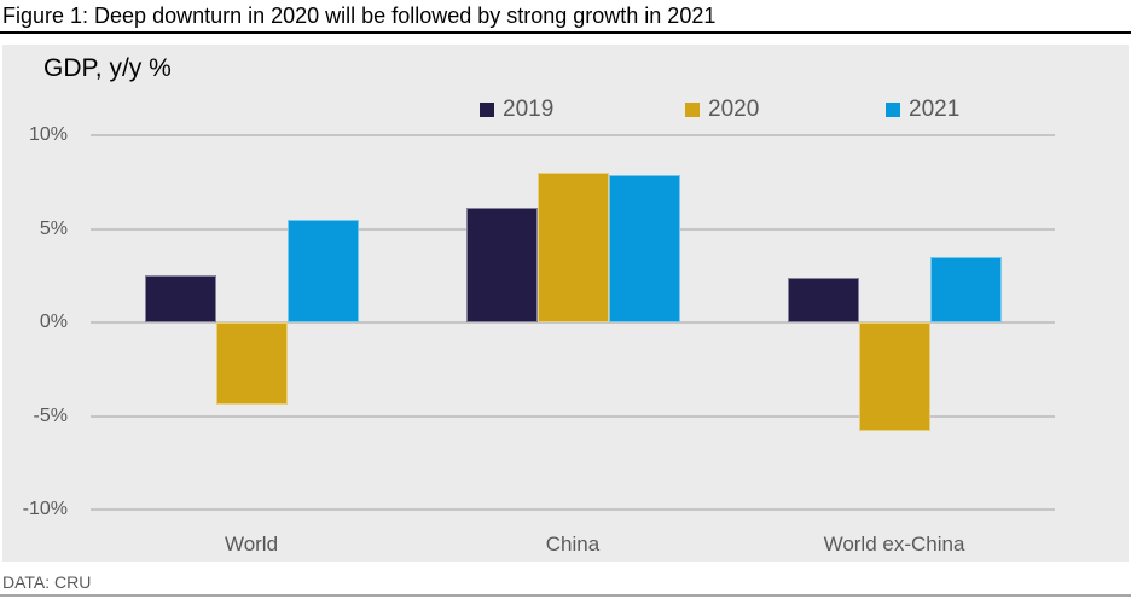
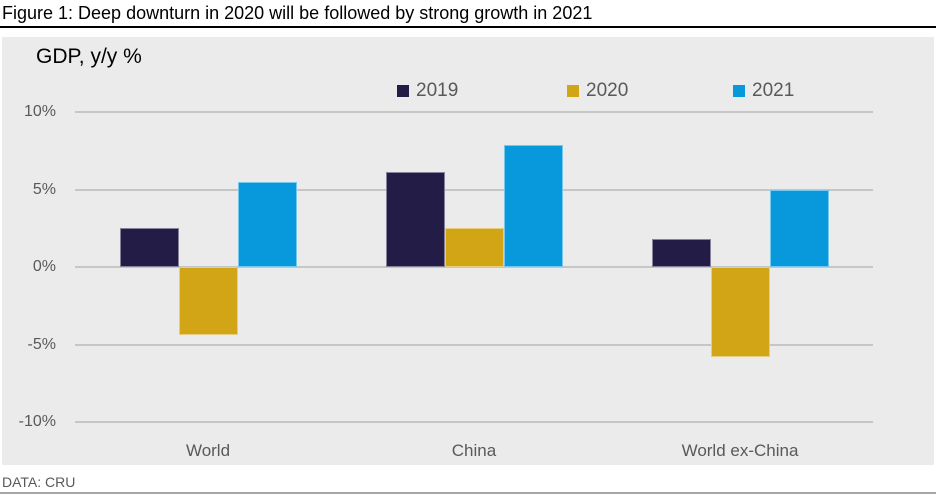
2020/China: 8.0% -> 2.5%
2019/World ex-China: 2.4% -> 1.8%
2021/World ex-China: 3.5% -> 5.0%
